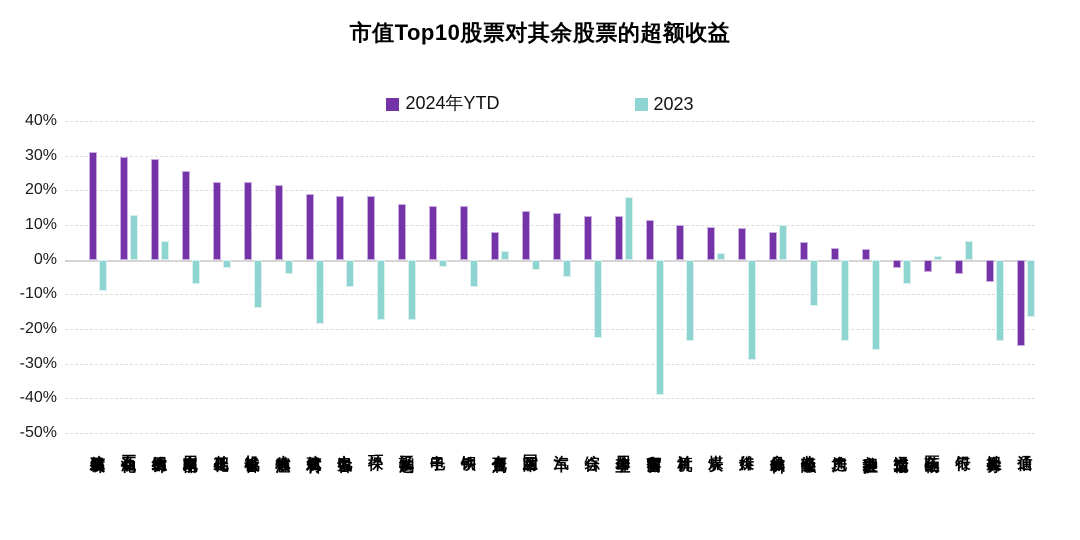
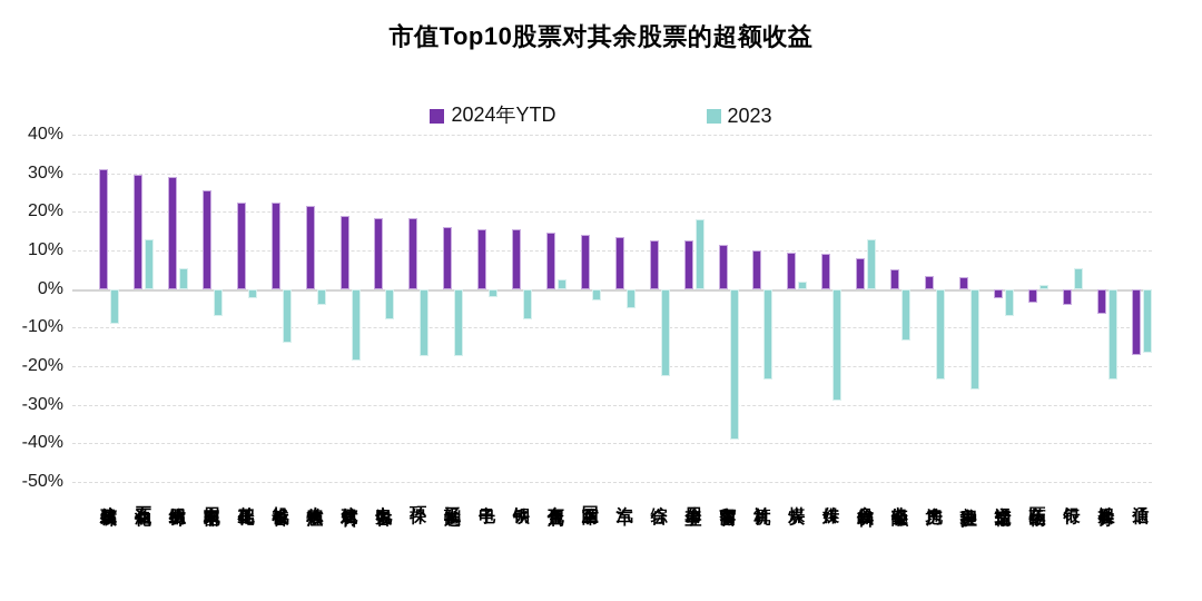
2024年YTD/有色金属: 8% -> 14%
2023/食品饮料: 10% -> 13%
2024年YTD/通信: -25% -> -17%
